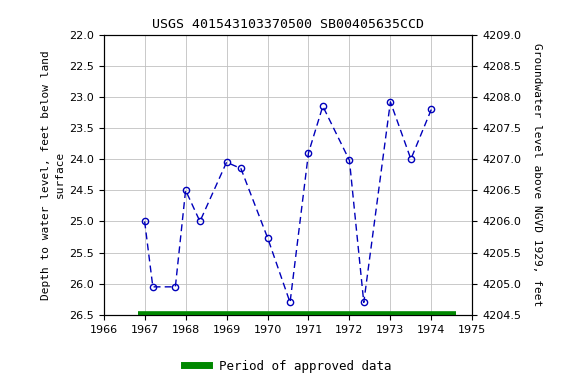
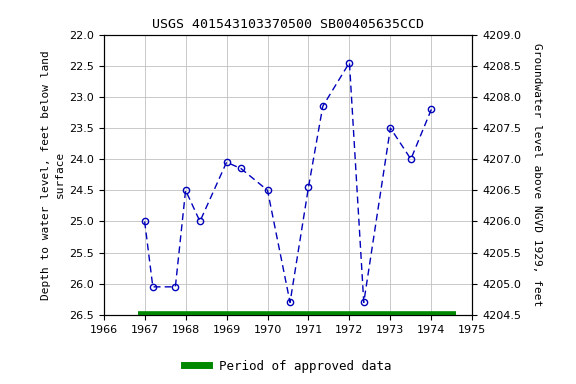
1970: 25.26 -> 24.50
1971: 23.90 -> 24.45
1972: 24.02 -> 22.45
1973: 23.08 -> 23.50
